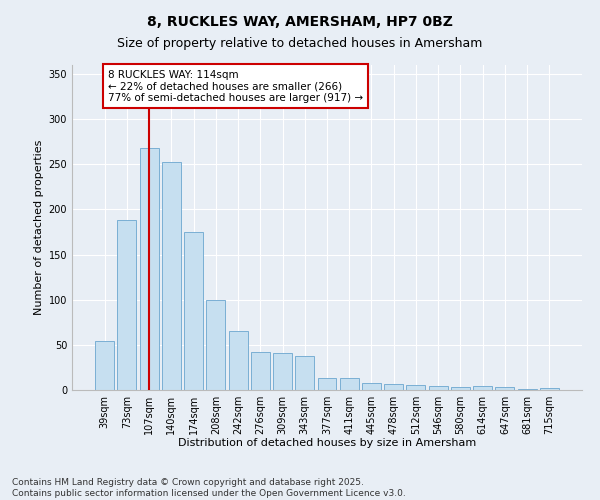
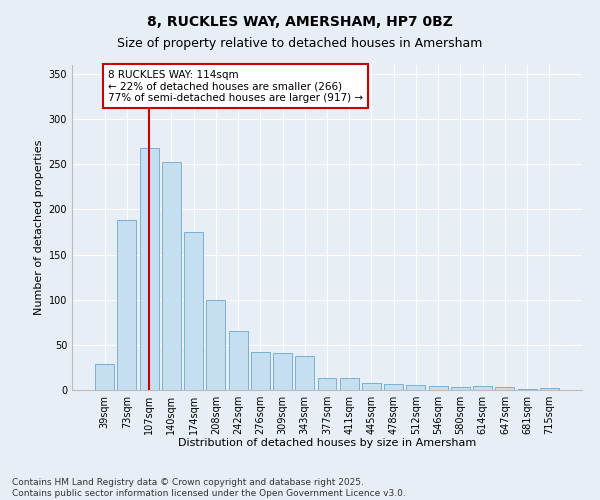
39sqm: 54 -> 29
